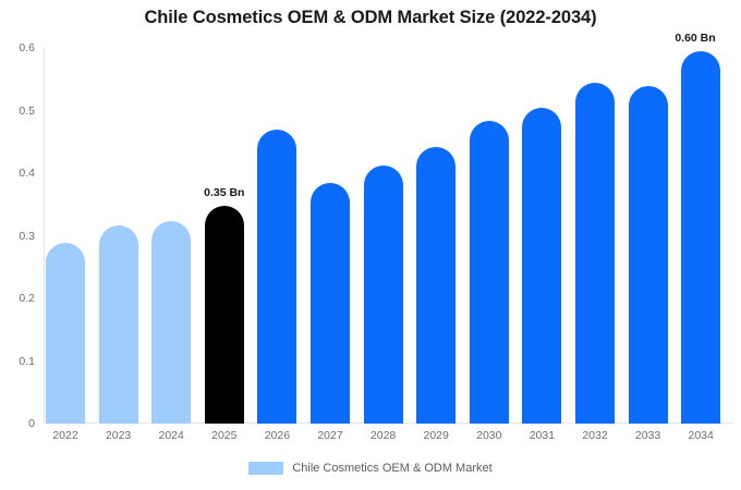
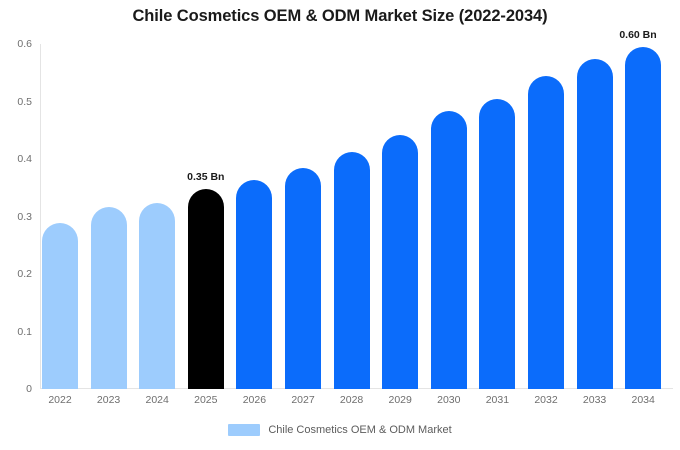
2026: 0.47 -> 0.36
2033: 0.54 -> 0.57
